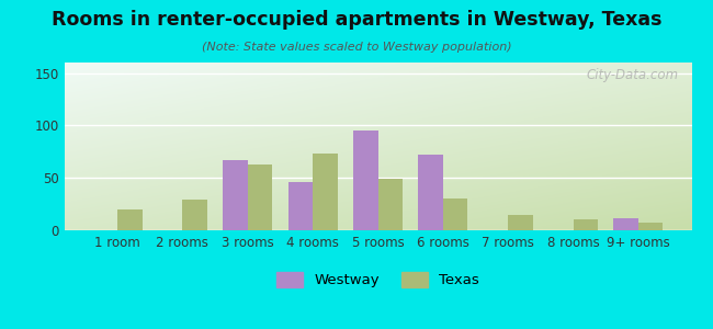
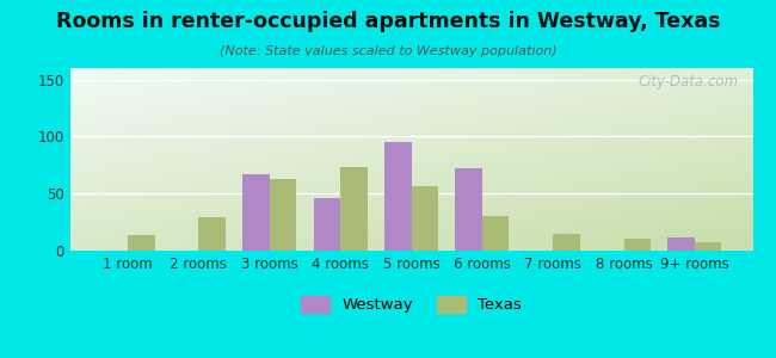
Texas/1 room: 20 -> 14
Texas/5 rooms: 49 -> 56
